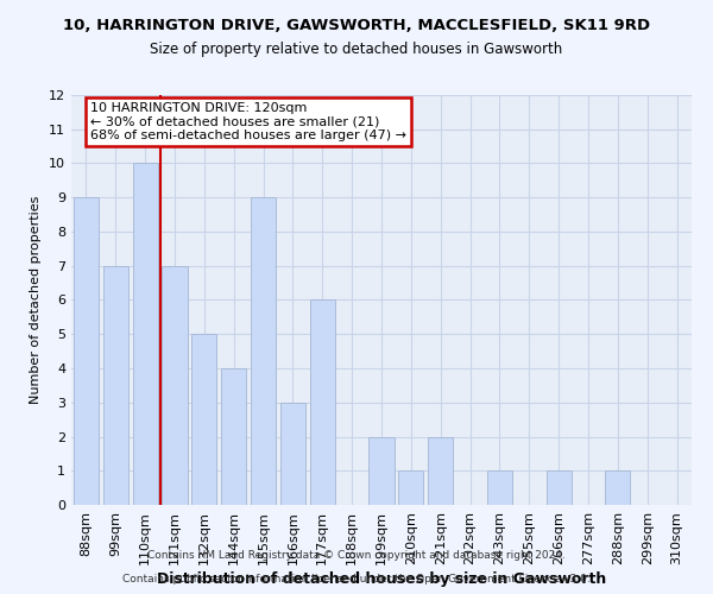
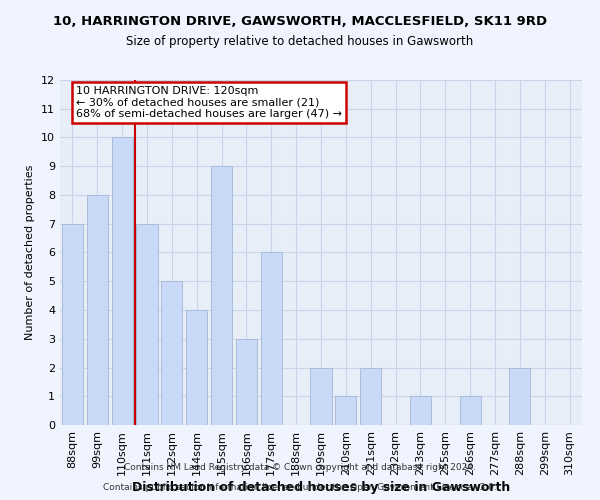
88sqm: 9 -> 7
99sqm: 7 -> 8
288sqm: 1 -> 2
